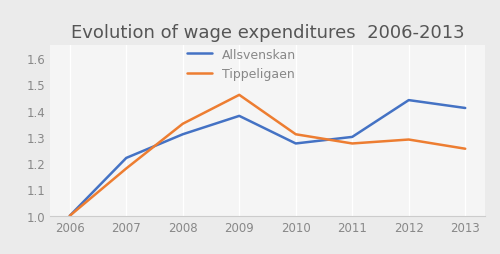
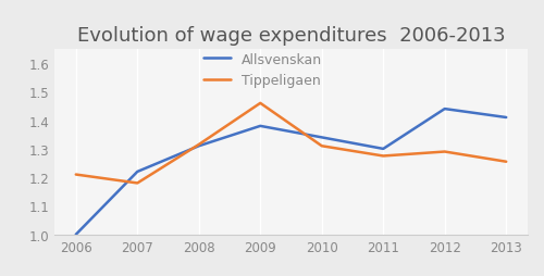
Tippeligaen/2006: 1.000 -> 1.210
Tippeligaen/2008: 1.350 -> 1.315
Allsvenskan/2010: 1.275 -> 1.340
